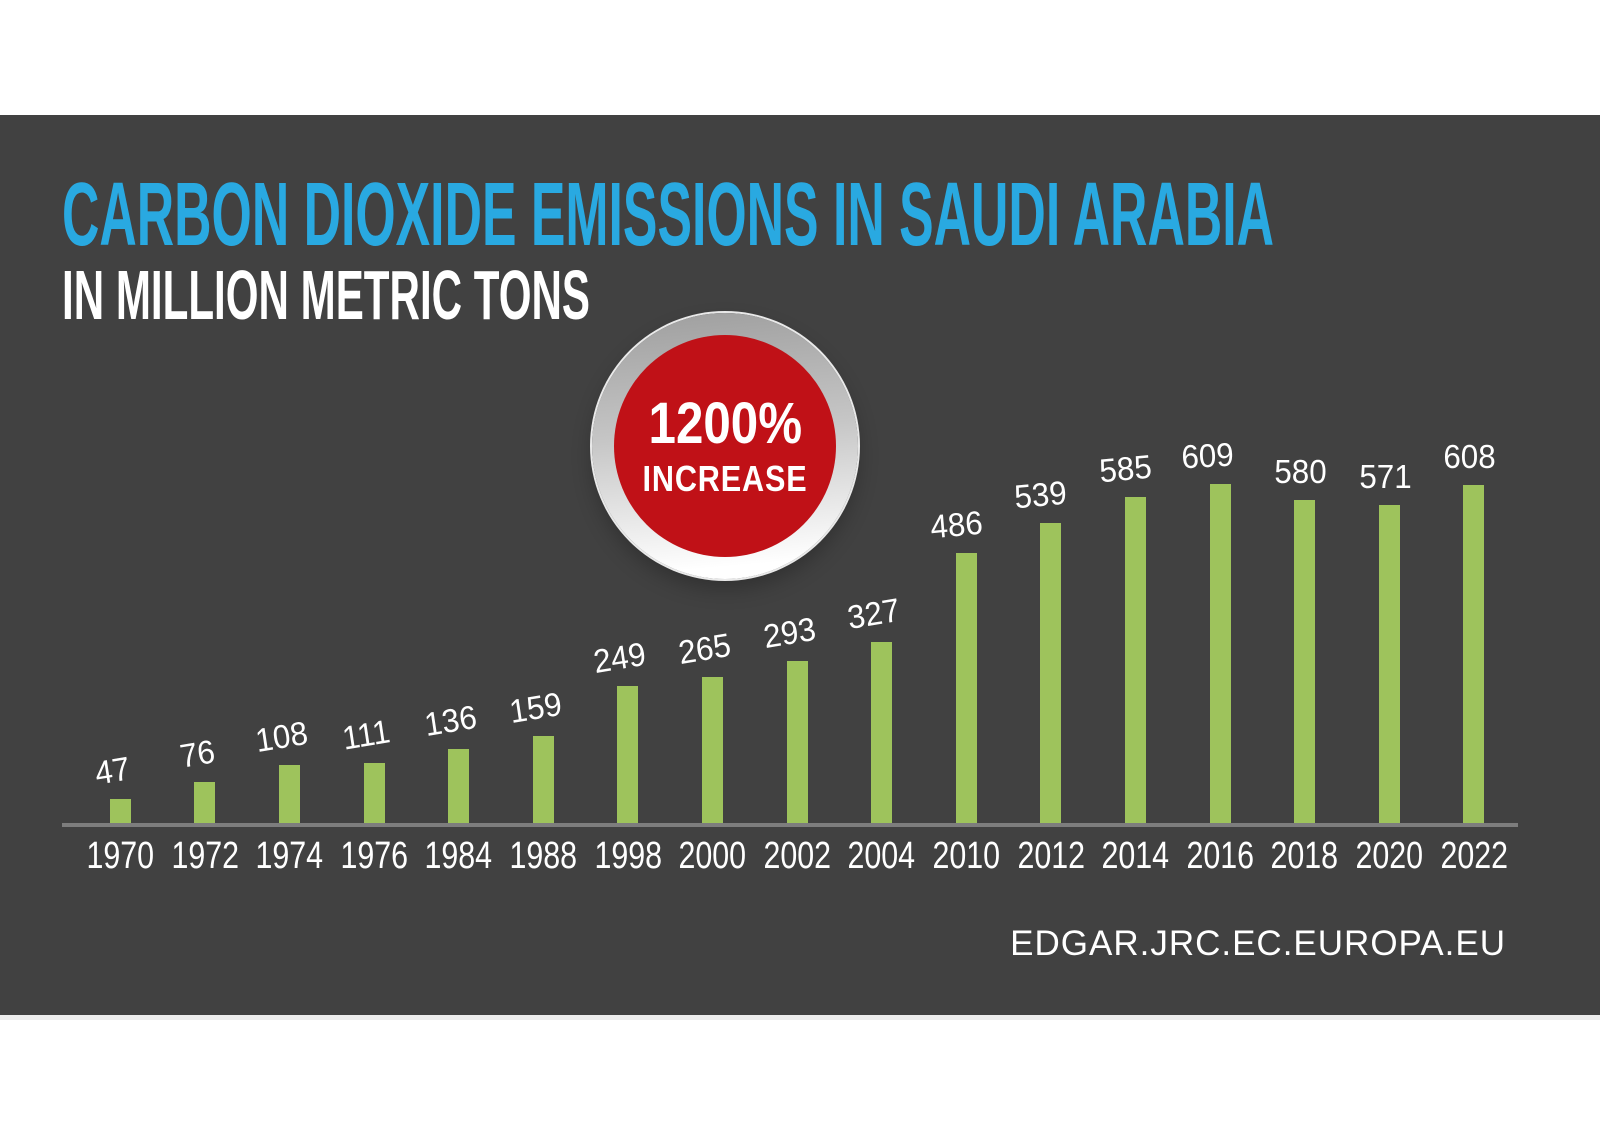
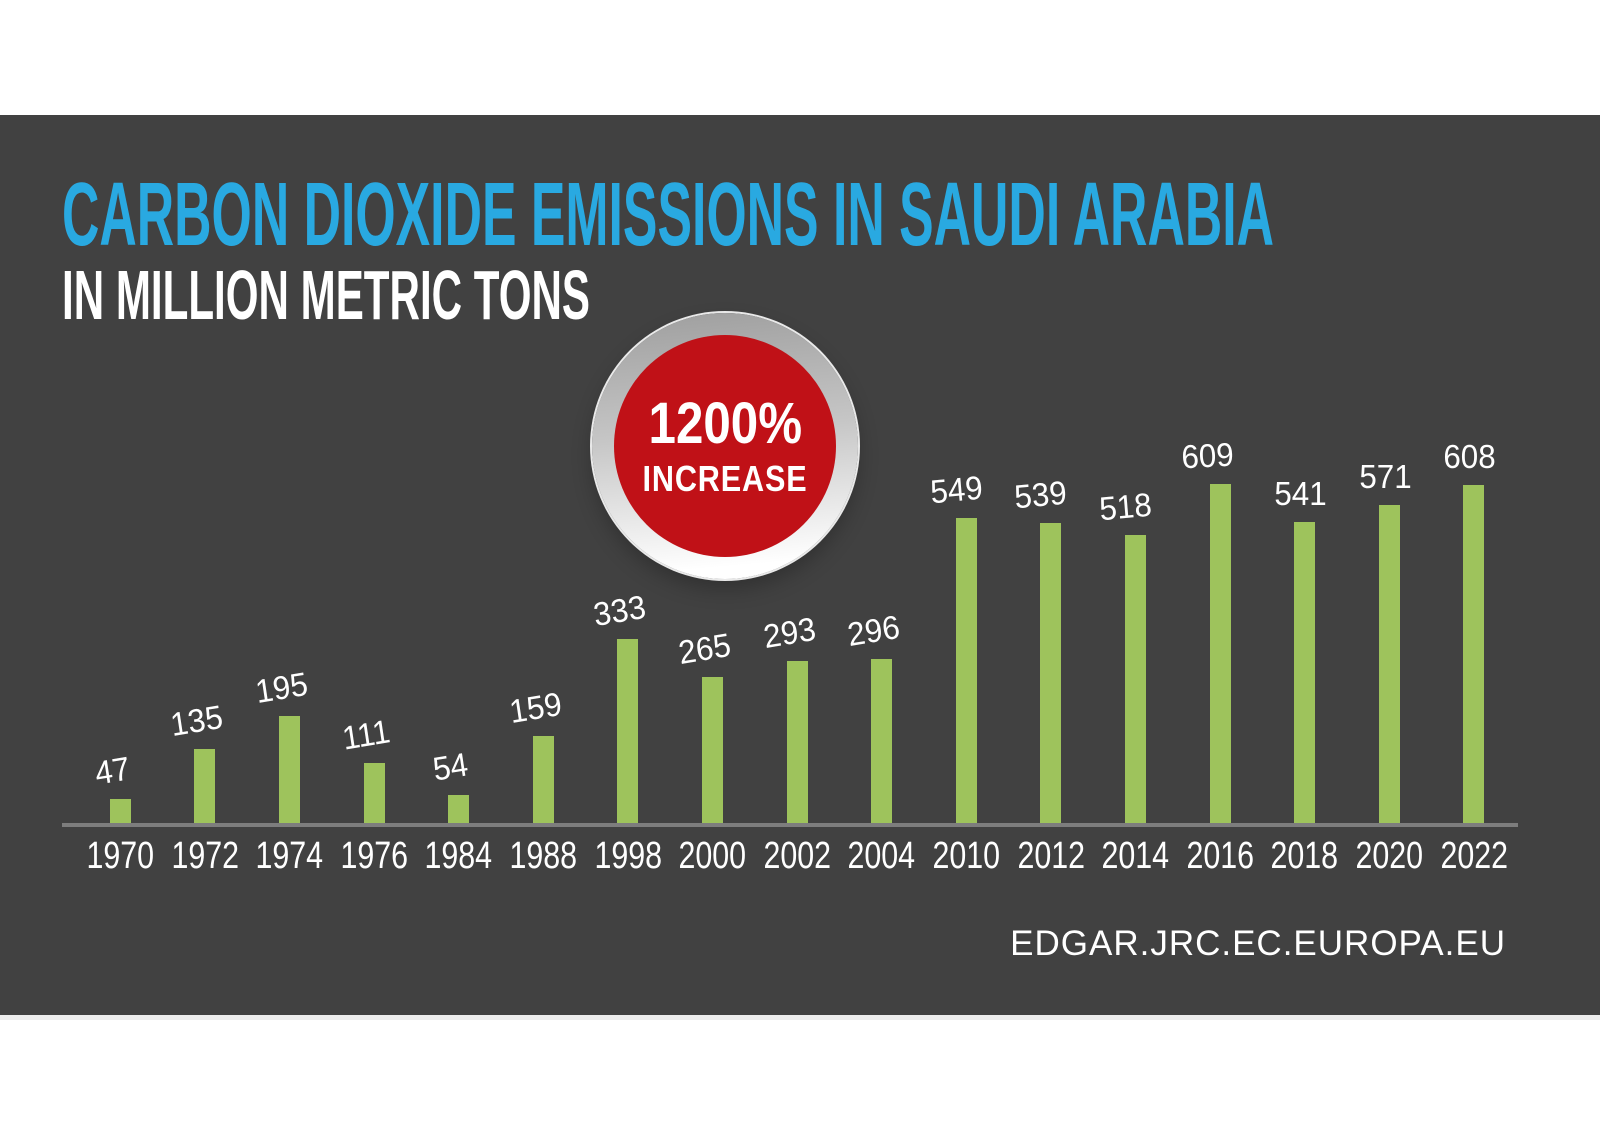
1972: 76 -> 135
1974: 108 -> 195
1984: 136 -> 54
1998: 249 -> 333
2004: 327 -> 296
2010: 486 -> 549
2014: 585 -> 518
2018: 580 -> 541
